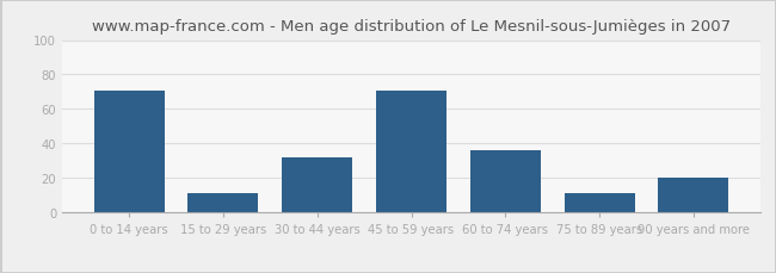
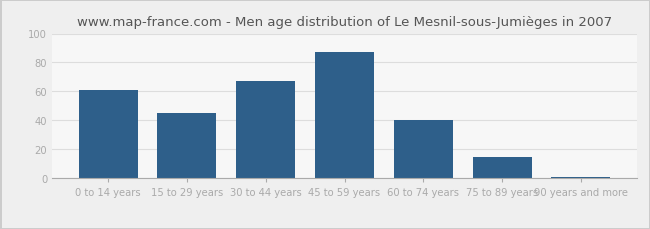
0 to 14 years: 71 -> 61
15 to 29 years: 11 -> 45
30 to 44 years: 32 -> 67
45 to 59 years: 71 -> 87
60 to 74 years: 36 -> 40
75 to 89 years: 11 -> 15
90 years and more: 20 -> 1
